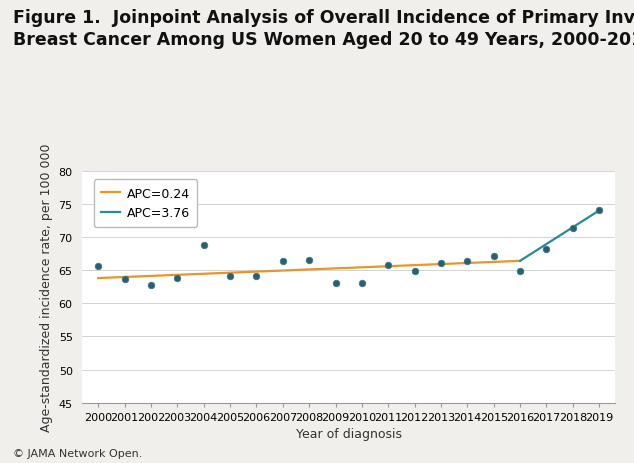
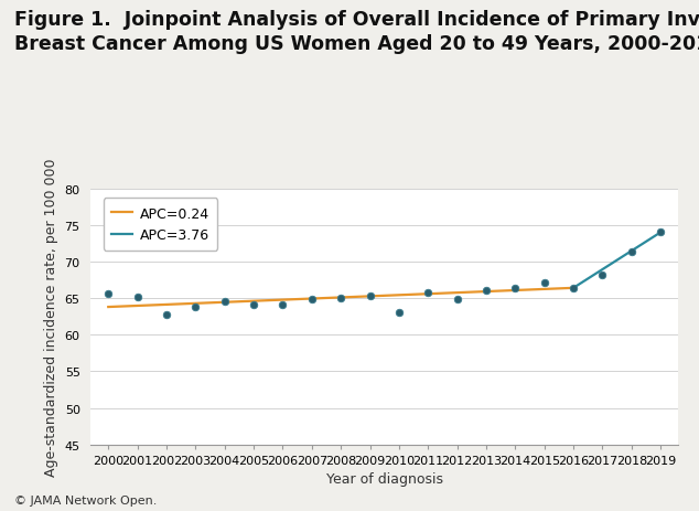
2001: 63.6 -> 65.1
2004: 68.8 -> 64.5
2007: 66.4 -> 64.9
2008: 66.6 -> 65.0
2009: 63.0 -> 65.3
2016: 64.8 -> 66.3
